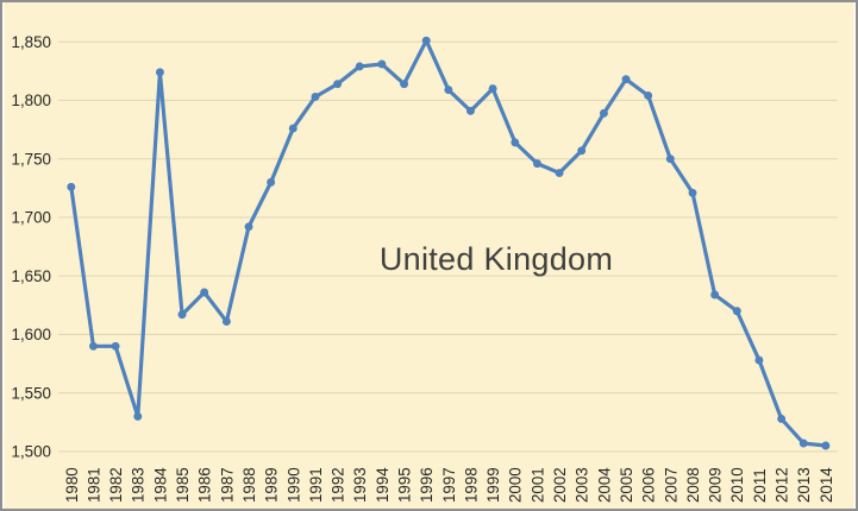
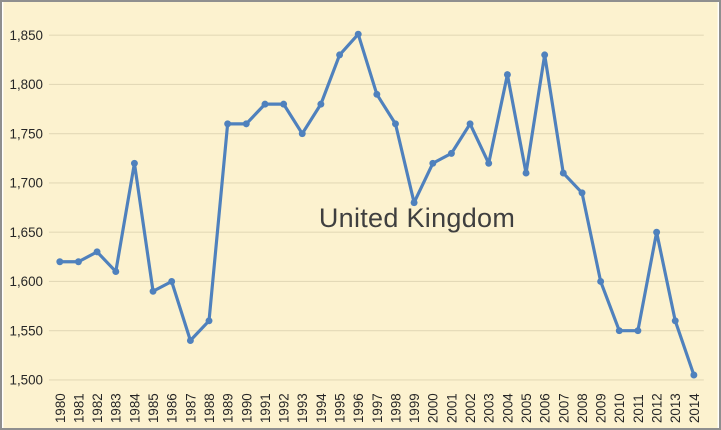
1980: 1730 -> 1620
1981: 1590 -> 1620
1982: 1590 -> 1630
1983: 1530 -> 1610
1984: 1820 -> 1720
1985: 1620 -> 1590
1986: 1640 -> 1600
1987: 1610 -> 1540
1988: 1690 -> 1560
1989: 1730 -> 1760
1990: 1780 -> 1760
1991: 1800 -> 1780
1992: 1810 -> 1780
1993: 1830 -> 1750
1994: 1830 -> 1780
1995: 1810 -> 1830
1997: 1810 -> 1790
1998: 1790 -> 1760
1999: 1810 -> 1680
2000: 1760 -> 1720
2001: 1750 -> 1730
2002: 1740 -> 1760
2003: 1760 -> 1720
2004: 1790 -> 1810
2005: 1820 -> 1710
2006: 1800 -> 1830
2007: 1750 -> 1710
2008: 1720 -> 1690
2009: 1630 -> 1600
2010: 1620 -> 1550
2011: 1580 -> 1550
2012: 1530 -> 1650
2013: 1510 -> 1560
